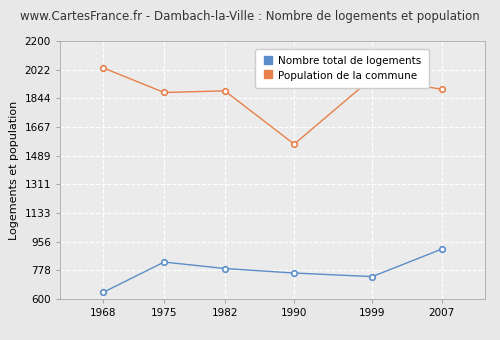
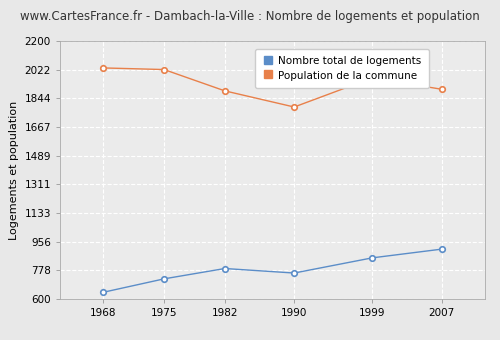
Nombre total de logements/1975: 830 -> 730
Population de la commune/1975: 1880 -> 2020
Population de la commune/1990: 1560 -> 1790
Nombre total de logements/1999: 740 -> 860
